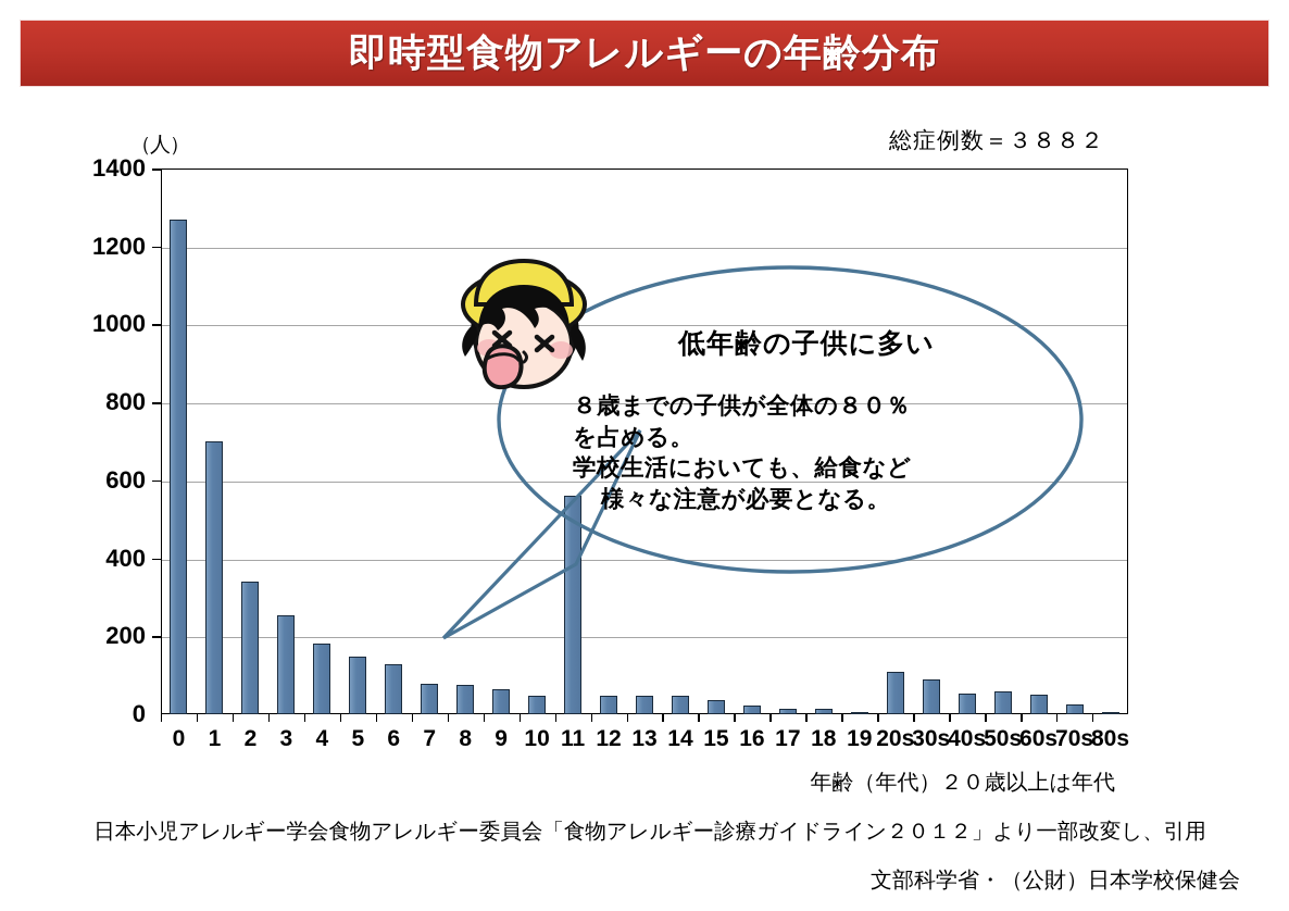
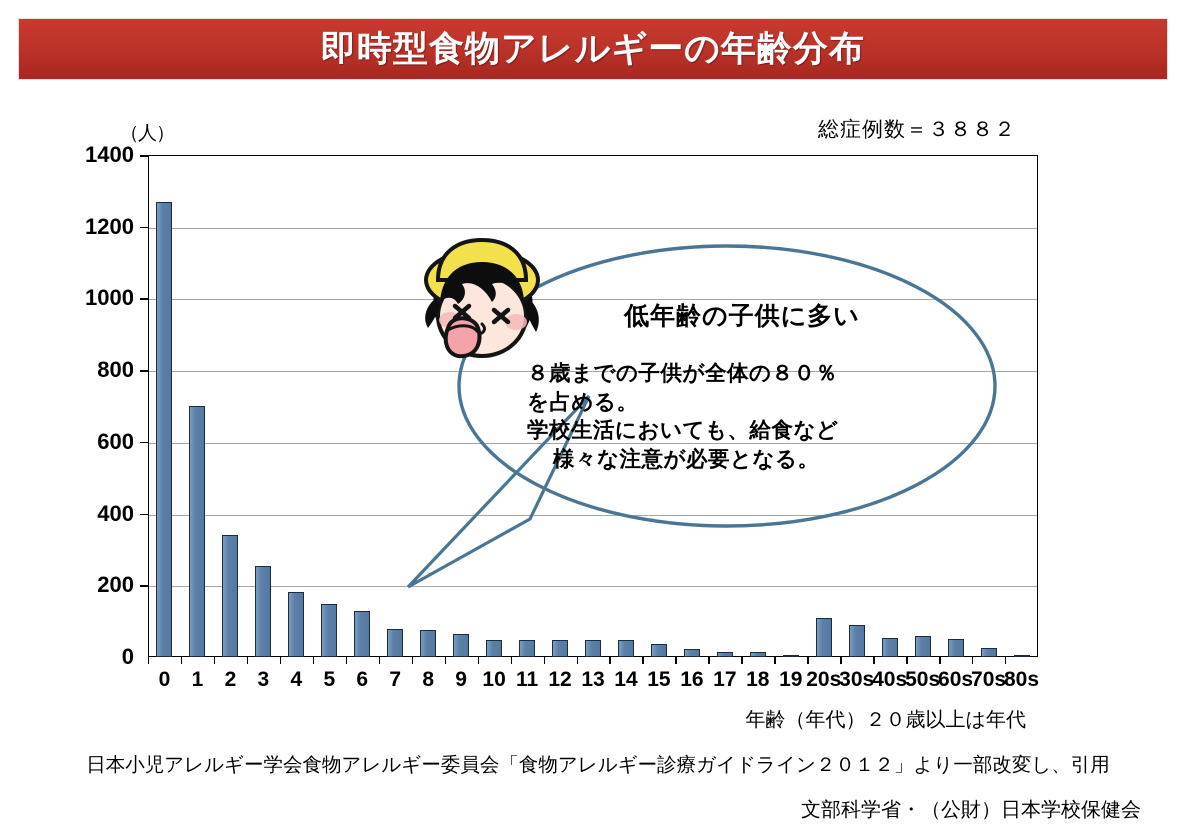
11: 560 -> 50
